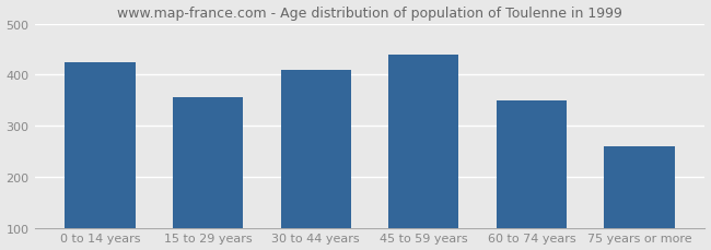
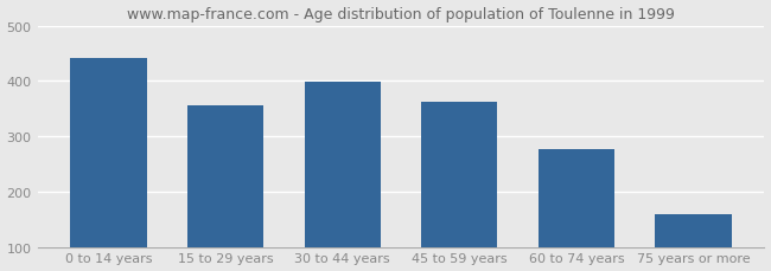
0 to 14 years: 425 -> 441
30 to 44 years: 410 -> 398
45 to 59 years: 440 -> 363
60 to 74 years: 350 -> 276
75 years or more: 260 -> 160
